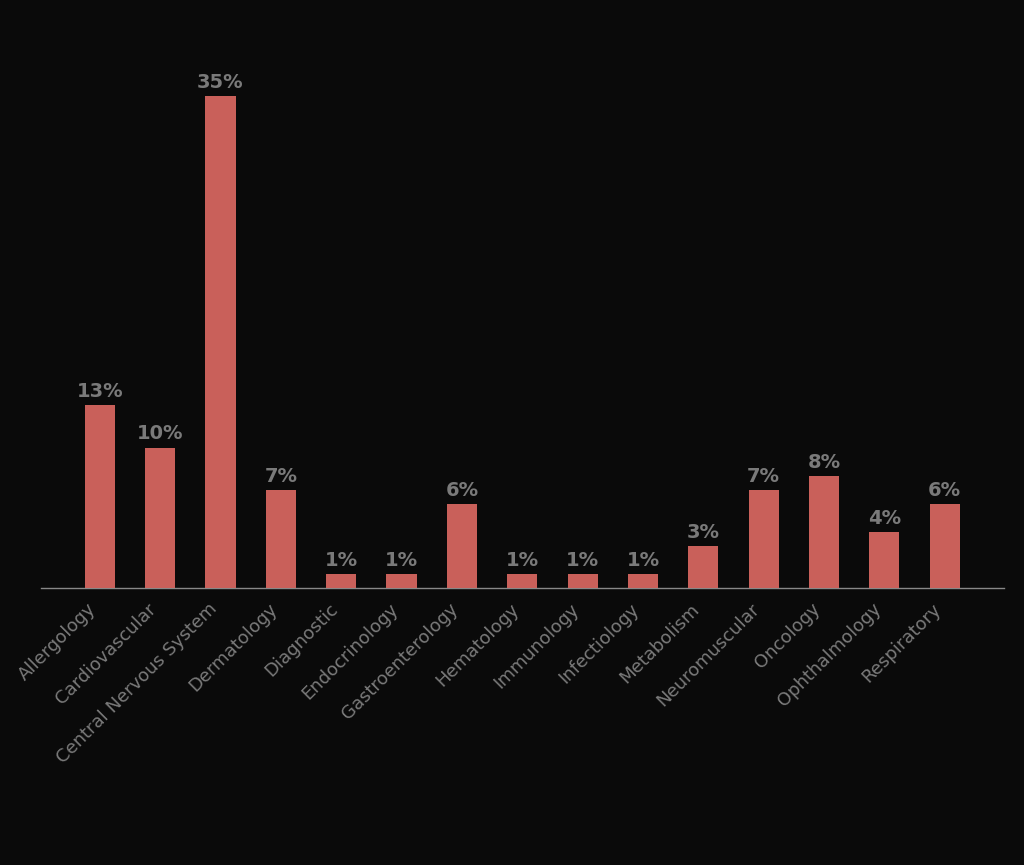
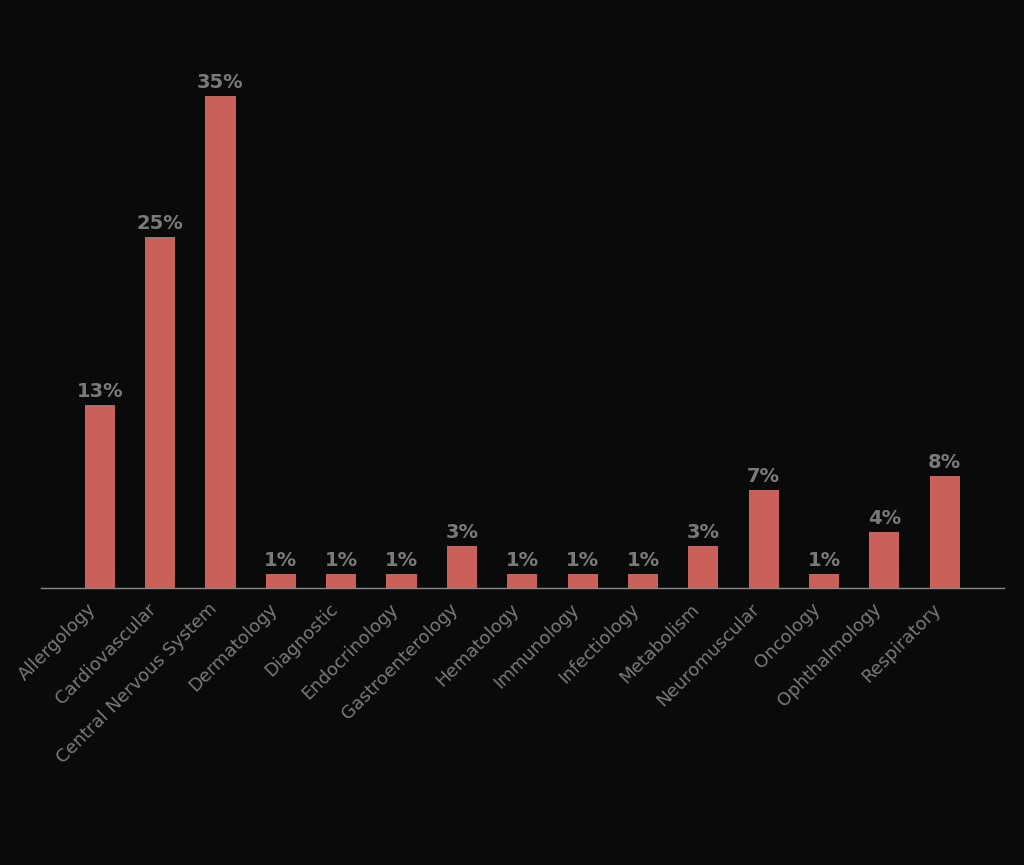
Cardiovascular: 10% -> 25%
Dermatology: 7% -> 1%
Gastroenterology: 6% -> 3%
Oncology: 8% -> 1%
Respiratory: 6% -> 8%
